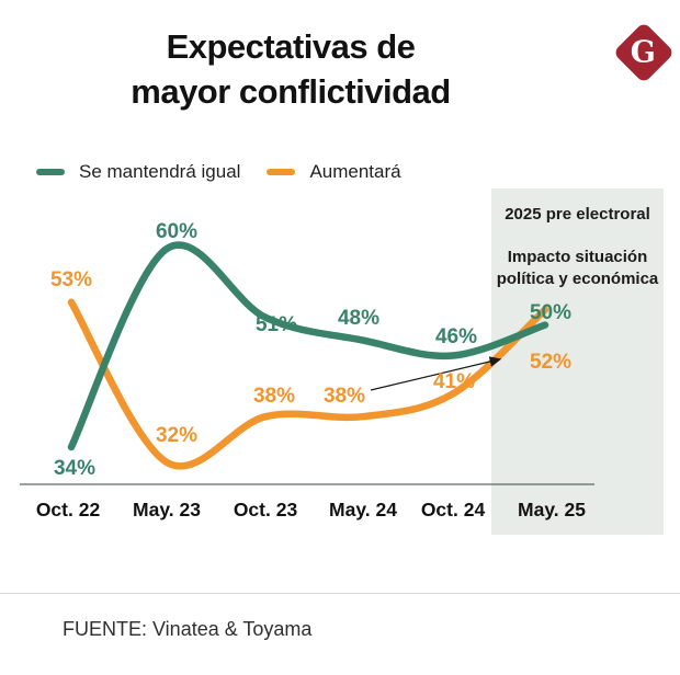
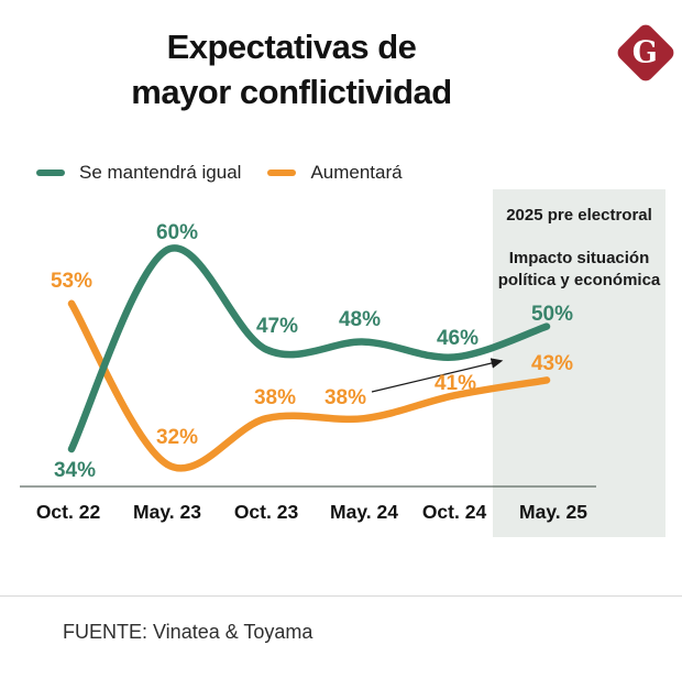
Se mantendrá igual/Oct. 23: 51% -> 47%
Aumentará/May. 25: 52% -> 43%
